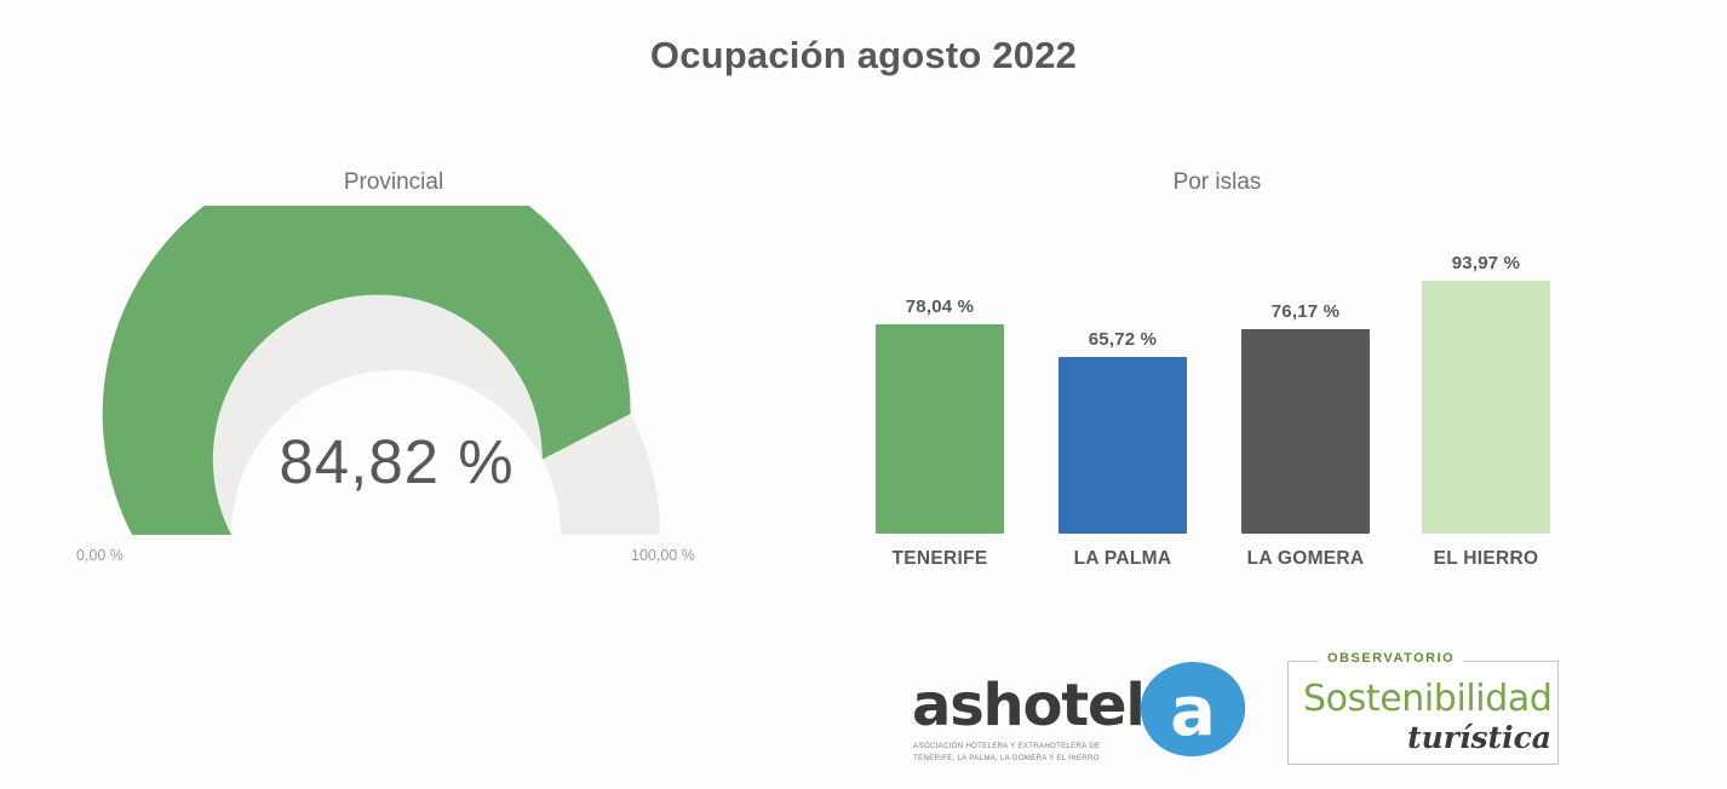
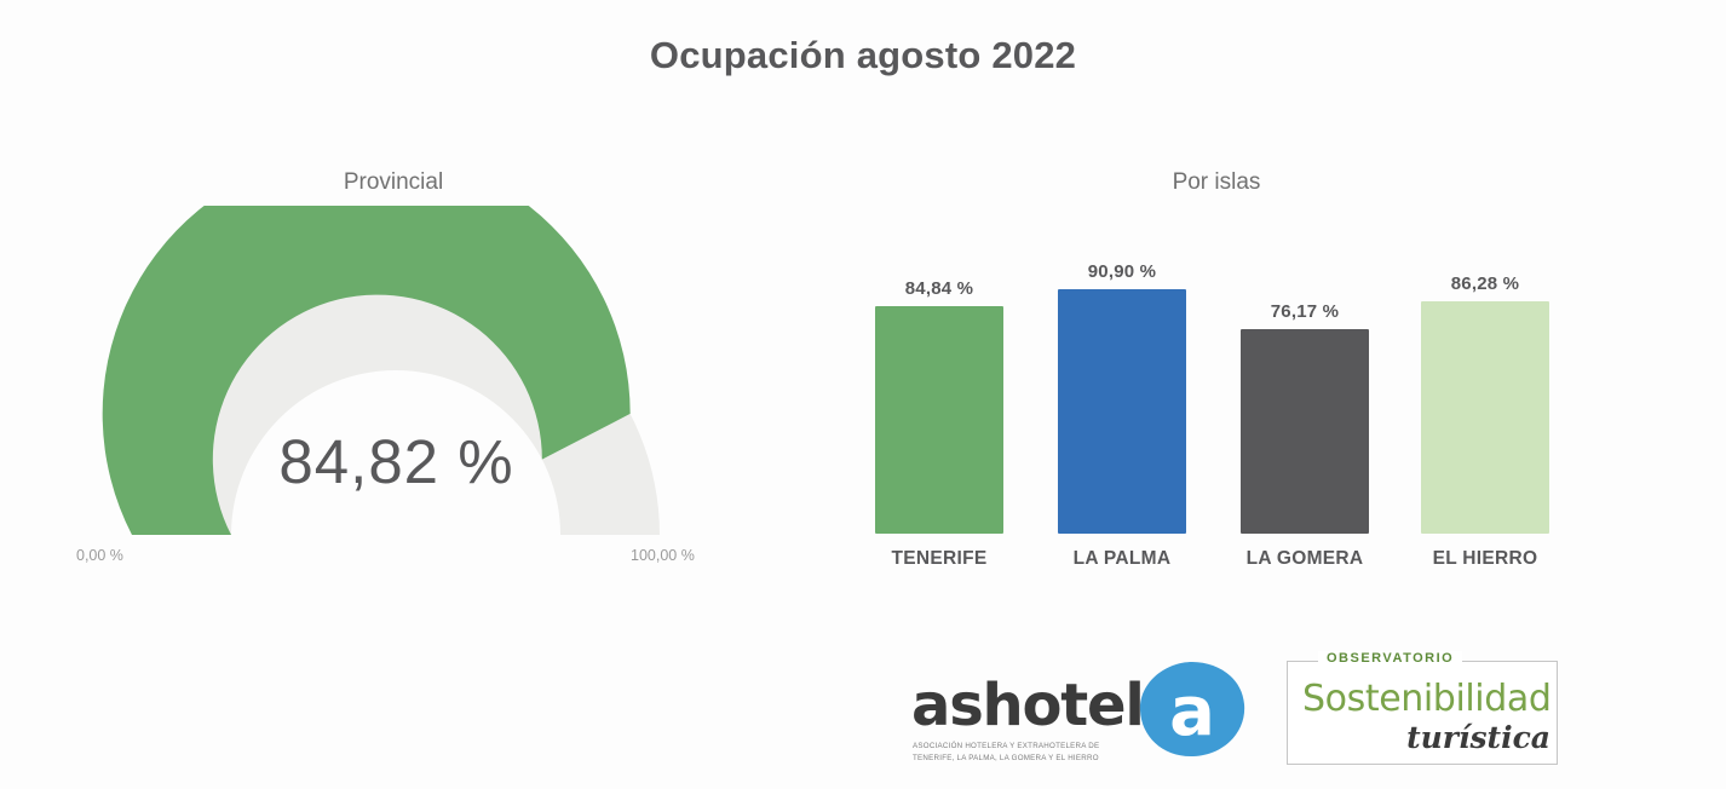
Por islas/TENERIFE: 78,04 -> 84,84
Por islas/LA PALMA: 65,72 -> 90,90
Por islas/EL HIERRO: 93,97 -> 86,28
